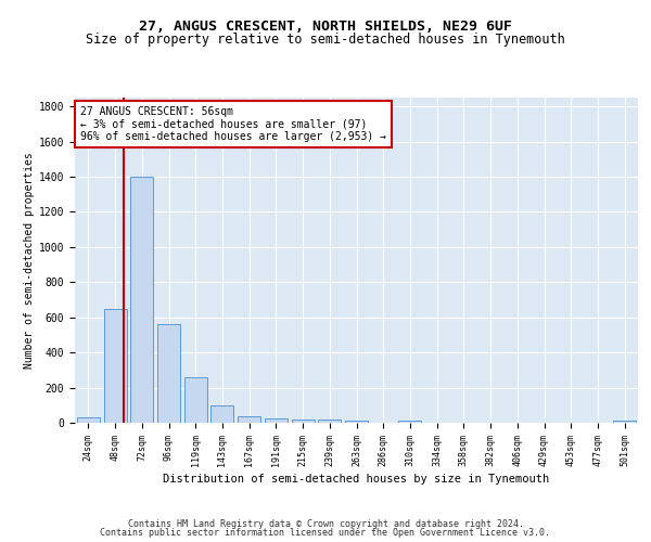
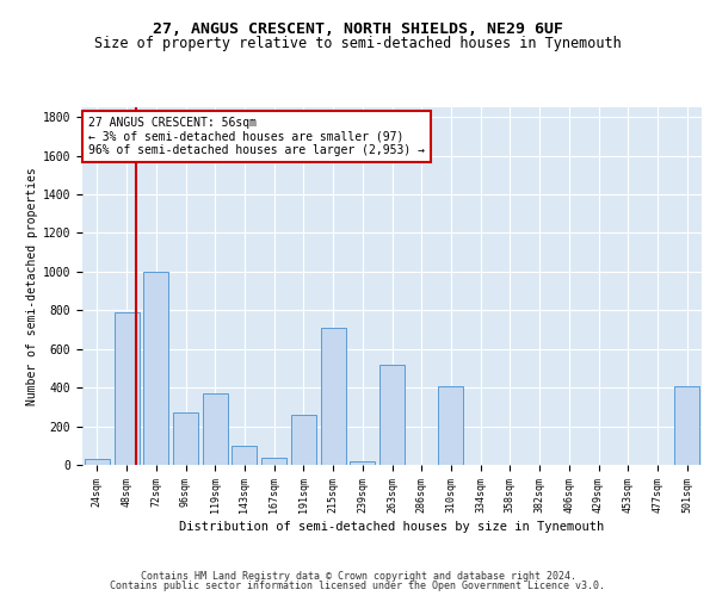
48sqm: 650 -> 790
72sqm: 1400 -> 1000
96sqm: 560 -> 270
119sqm: 260 -> 370
191sqm: 20 -> 260
215sqm: 20 -> 710
263sqm: 20 -> 520
310sqm: 20 -> 410
501sqm: 20 -> 410
